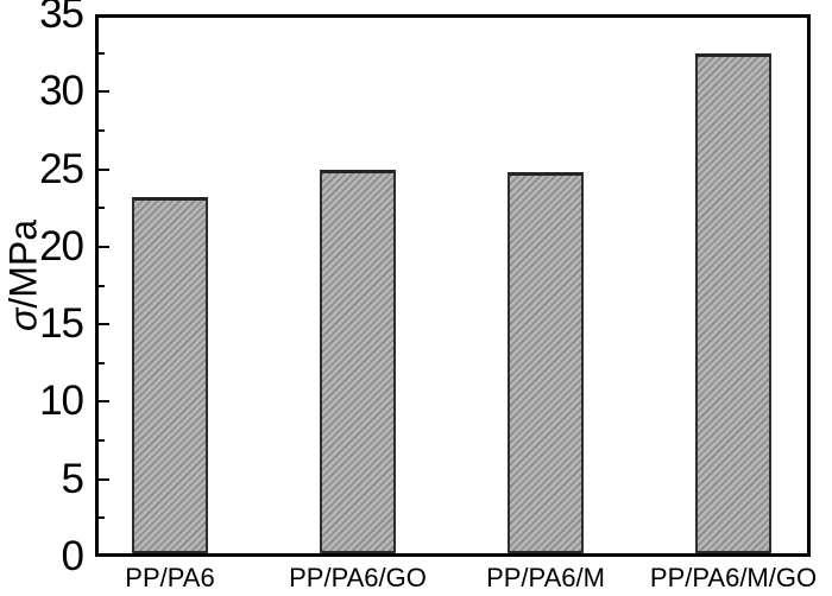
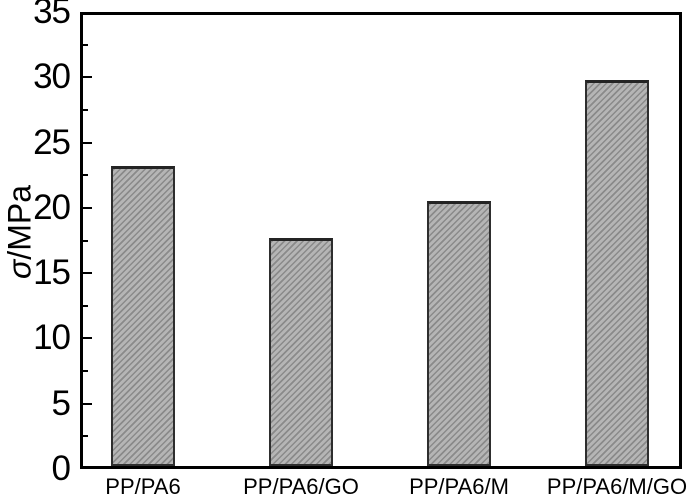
PP/PA6/GO: 25.0 -> 17.7
PP/PA6/M: 24.8 -> 20.5
PP/PA6/M/GO: 32.5 -> 29.8
